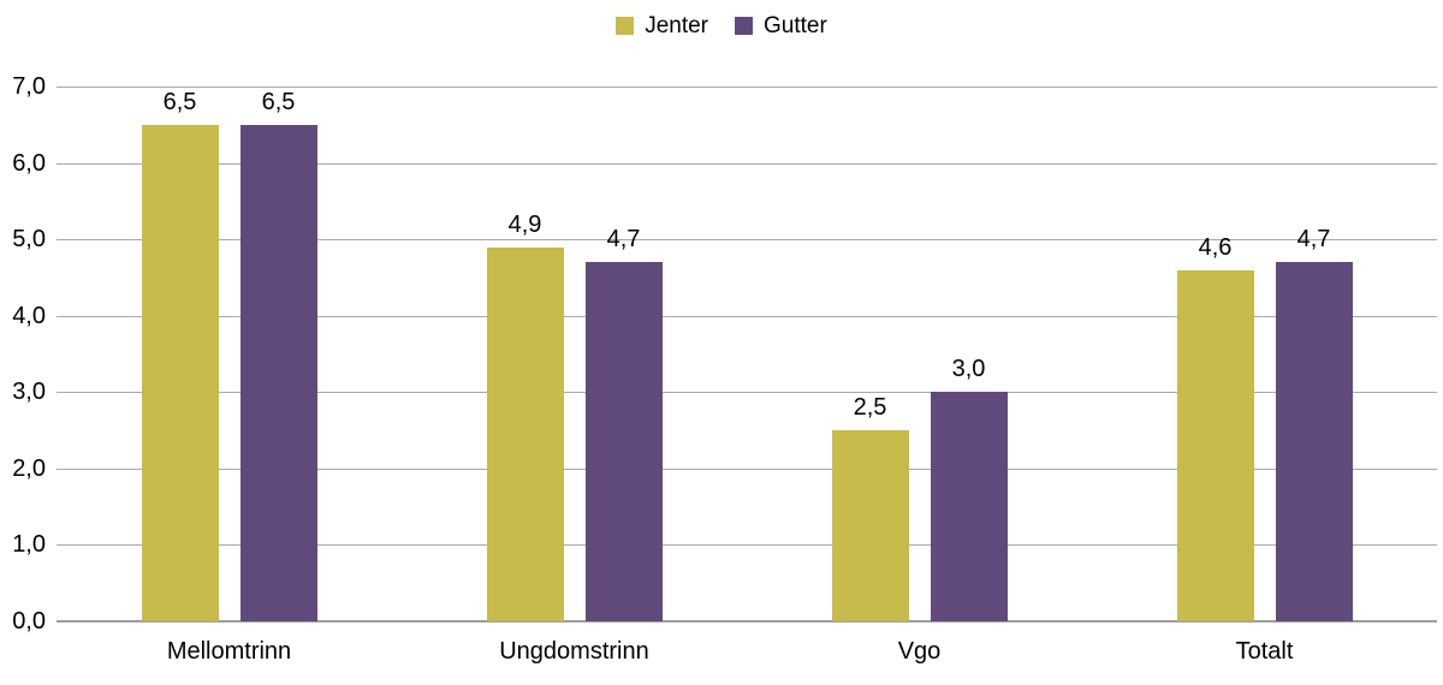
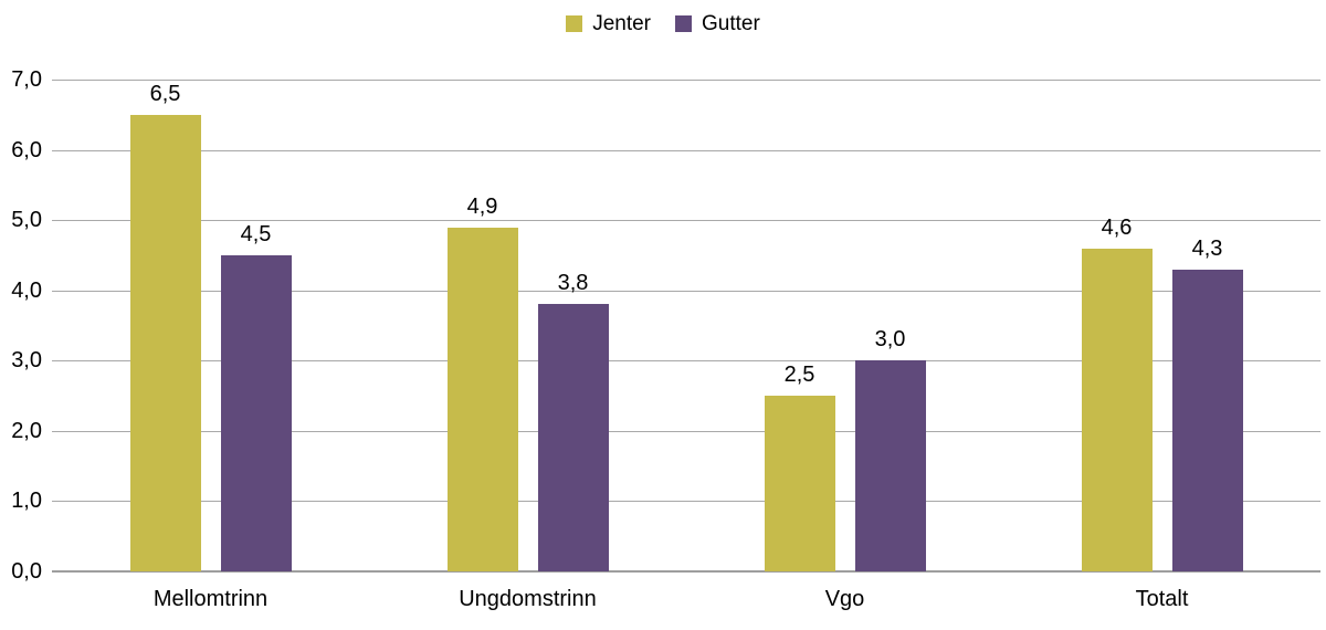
Gutter/Mellomtrinn: 6,5 -> 4,5
Gutter/Ungdomstrinn: 4,7 -> 3,8
Gutter/Totalt: 4,7 -> 4,3
